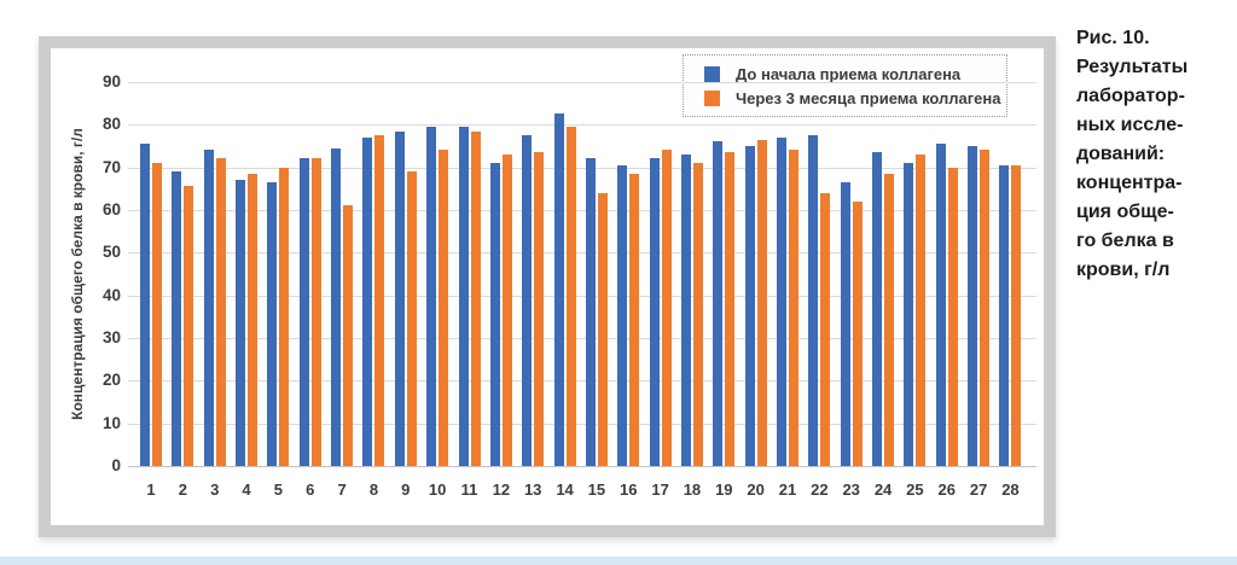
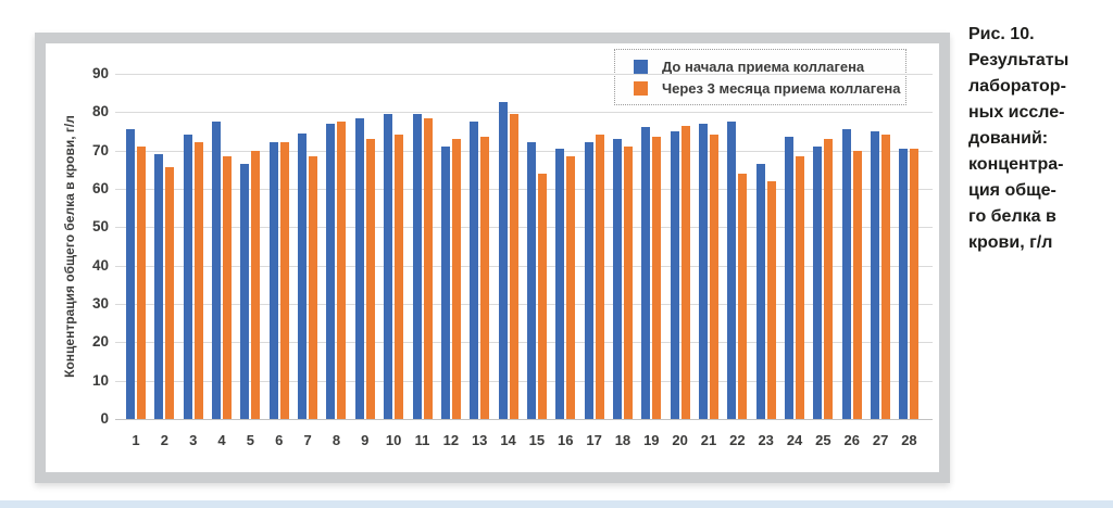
До начала приема коллагена/4: 67 -> 78
Через 3 месяца приема коллагена/7: 61 -> 68
Через 3 месяца приема коллагена/9: 69 -> 73
